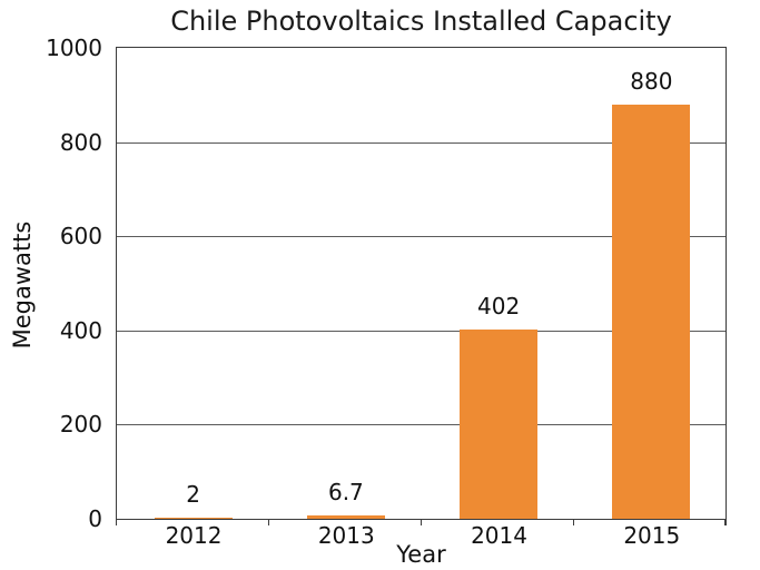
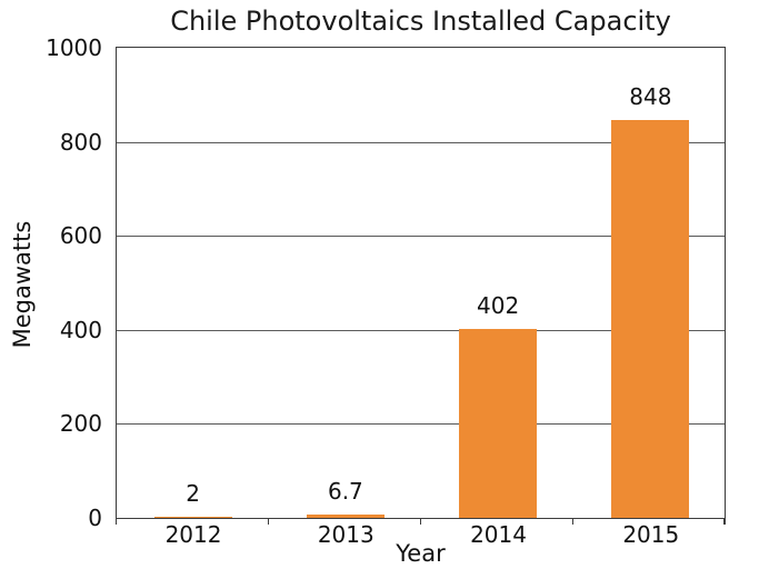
2015: 880 -> 848
